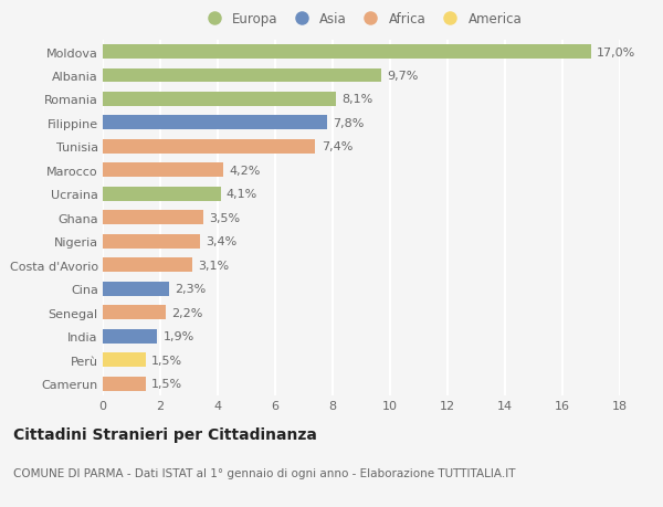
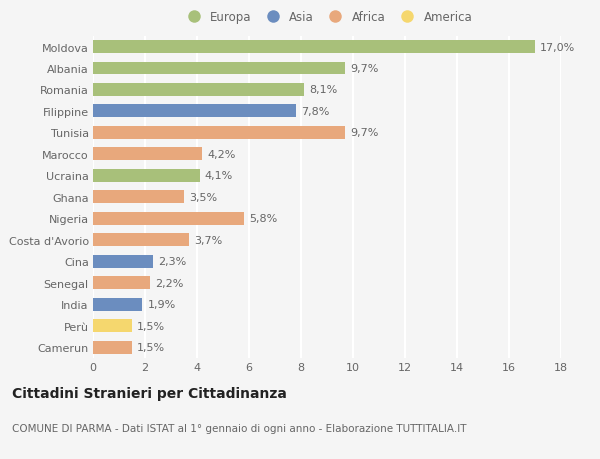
Tunisia: 7,4% -> 9,7%
Nigeria: 3,4% -> 5,8%
Costa d'Avorio: 3,1% -> 3,7%
